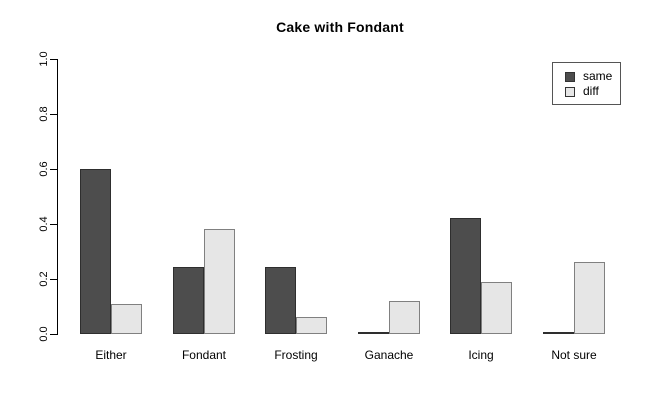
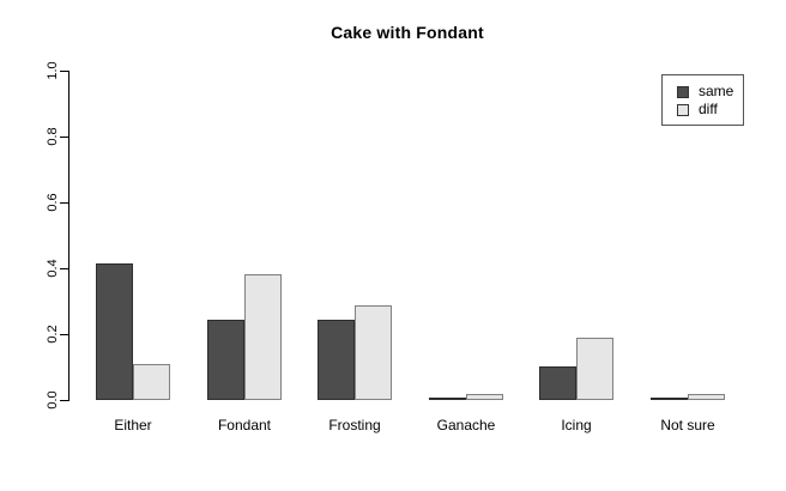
same/Either: 0.60 -> 0.41
diff/Frosting: 0.06 -> 0.29
diff/Ganache: 0.12 -> 0.02
same/Icing: 0.42 -> 0.10
diff/Not sure: 0.26 -> 0.02
